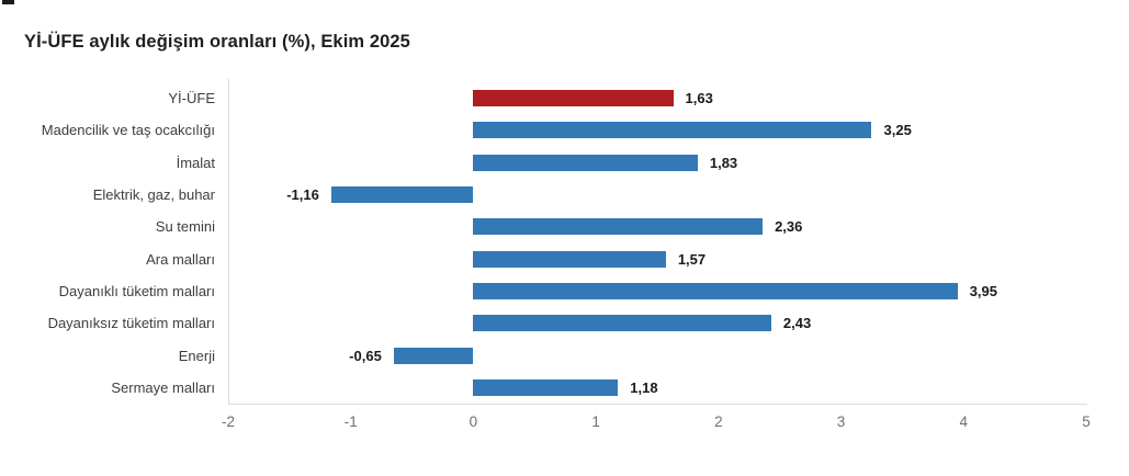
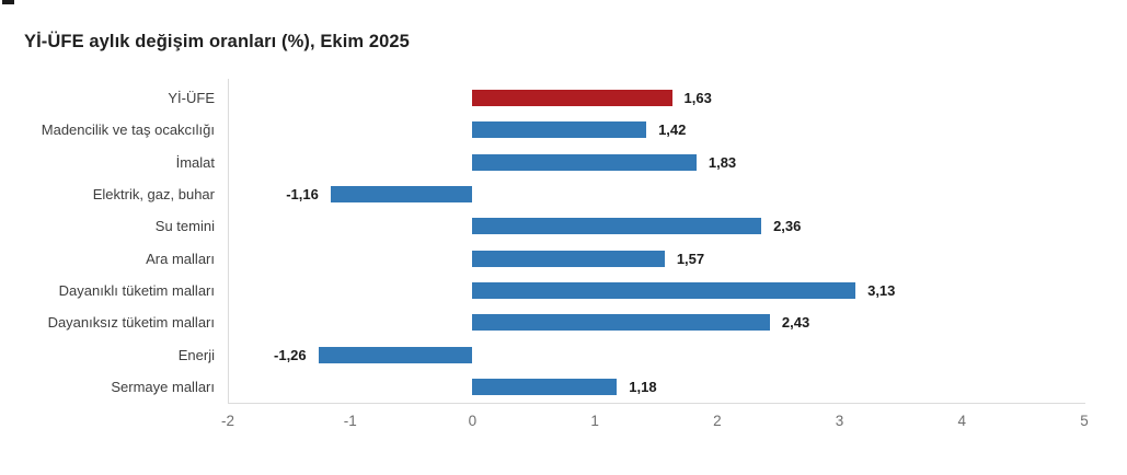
Madencilik ve taş ocakcılığı: 3,25 -> 1,42
Dayanıklı tüketim malları: 3,95 -> 3,13
Enerji: -0,65 -> -1,26
